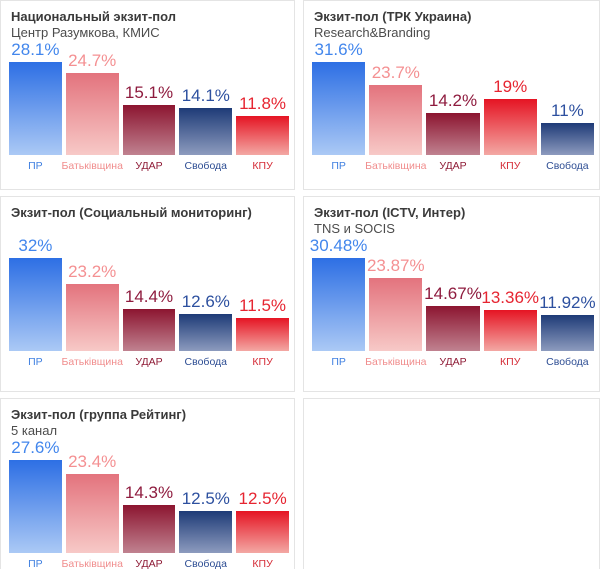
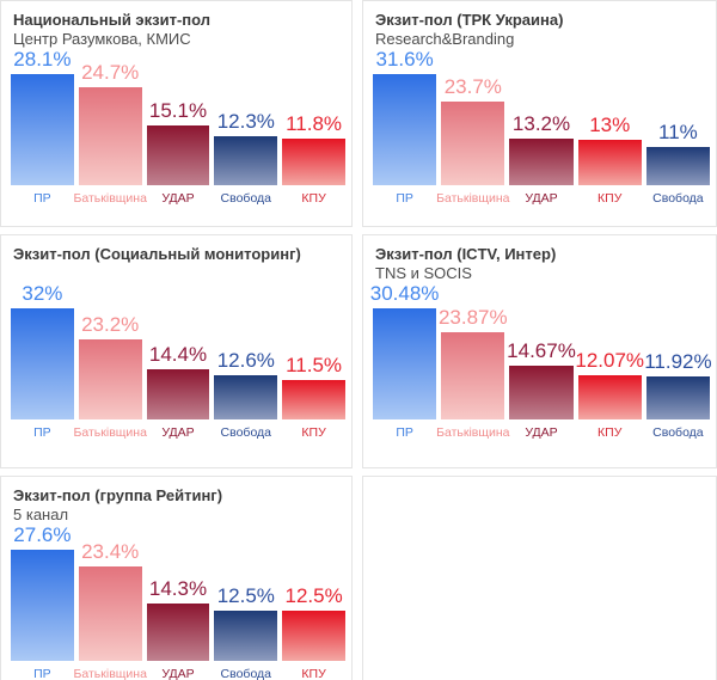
Национальный экзит-пол/Свобода: 14.1% -> 12.3%
Экзит-пол (ТРК Украина)/УДАР: 14.2% -> 13.2%
Экзит-пол (ТРК Украина)/КПУ: 19% -> 13%
Экзит-пол (ICTV, Интер)/КПУ: 13.36% -> 12.07%
